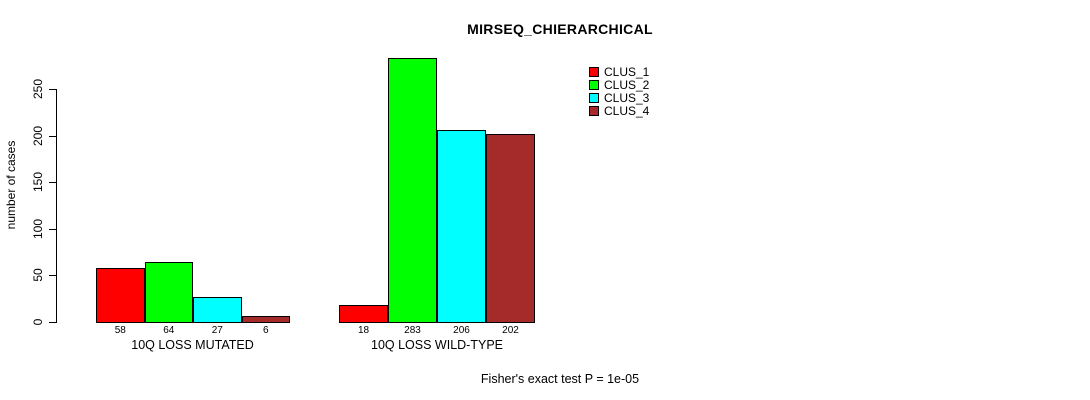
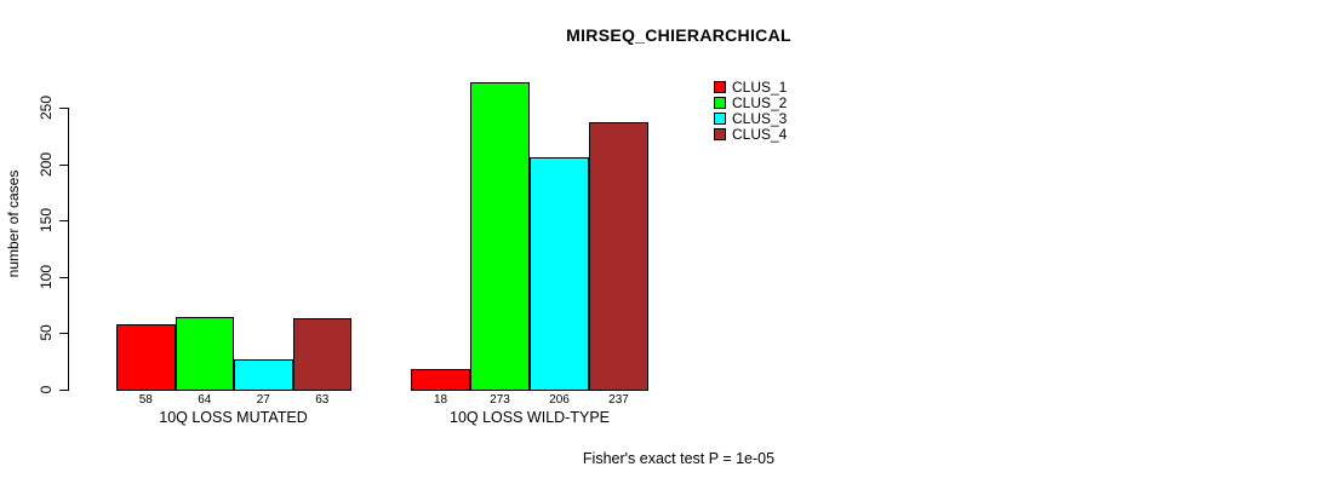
CLUS_4/10Q LOSS MUTATED: 6 -> 63
CLUS_2/10Q LOSS WILD-TYPE: 283 -> 273
CLUS_4/10Q LOSS WILD-TYPE: 202 -> 237
